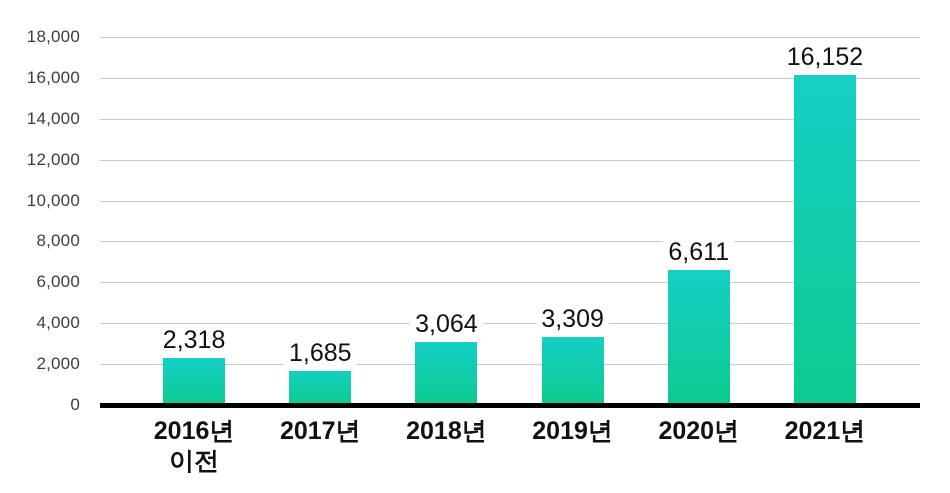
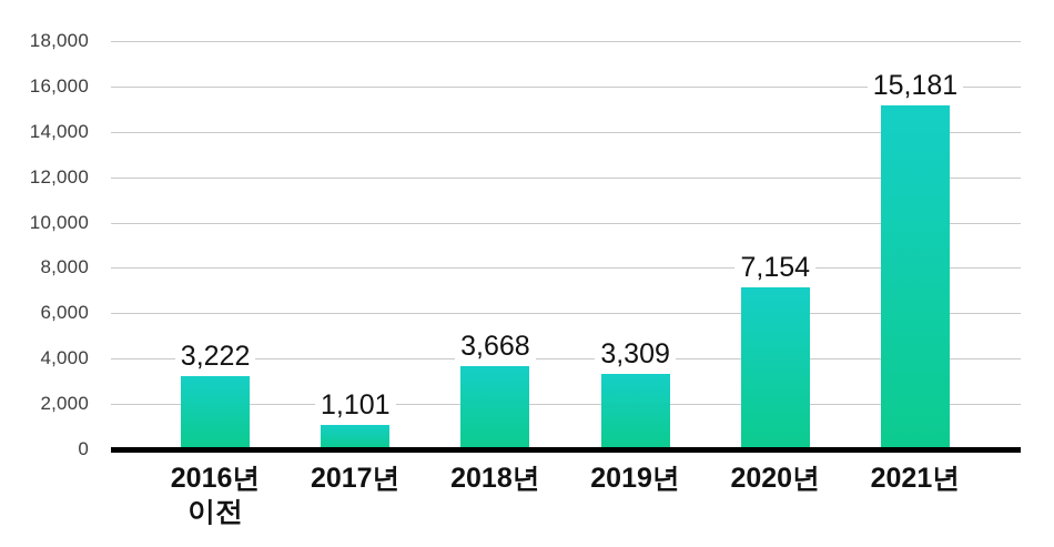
2016년 이전: 2,318 -> 3,222
2017년: 1,685 -> 1,101
2018년: 3,064 -> 3,668
2020년: 6,611 -> 7,154
2021년: 16,152 -> 15,181
